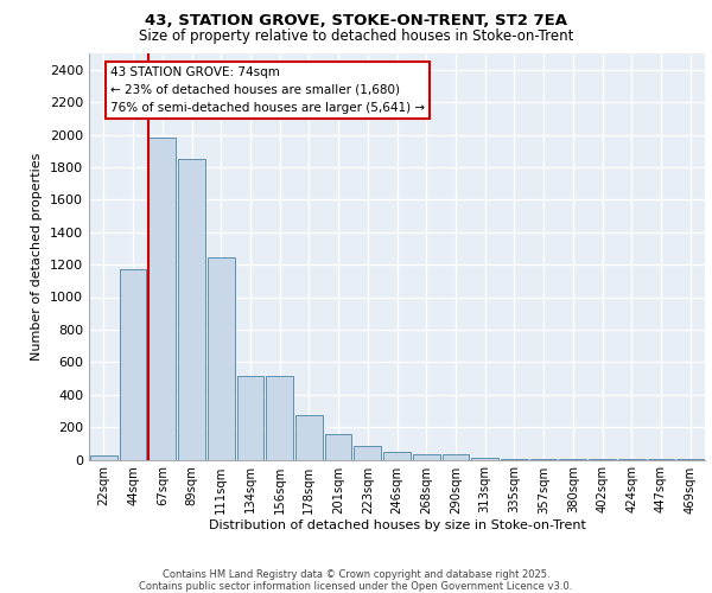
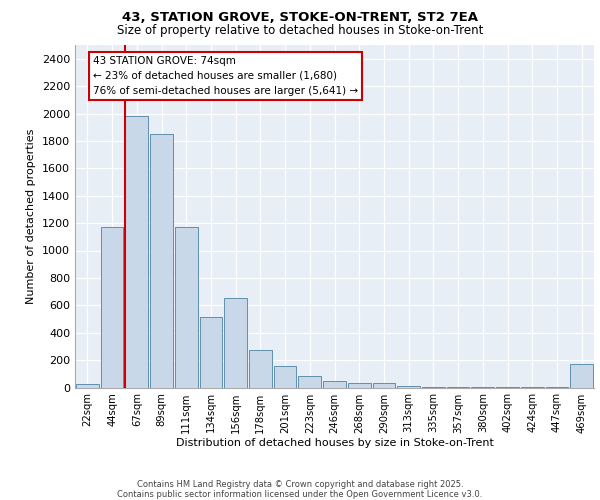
111sqm: 1240 -> 1170
156sqm: 520 -> 650
469sqm: 0 -> 170
